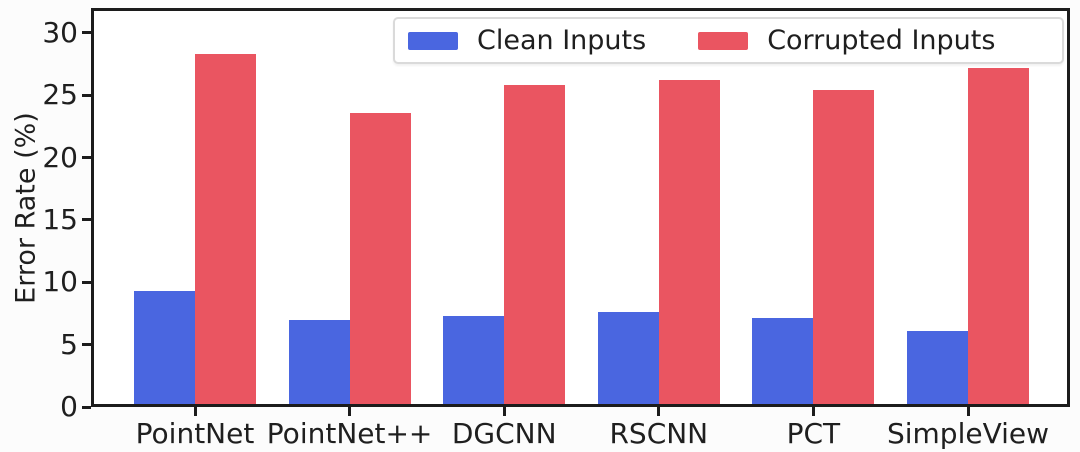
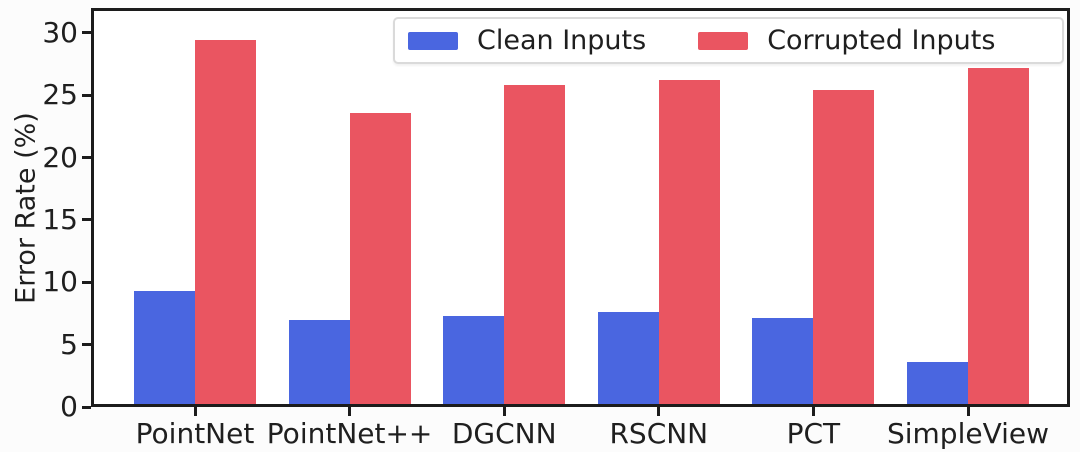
Corrupted Inputs/PointNet: 28.3 -> 29.4
Clean Inputs/SimpleView: 6.1 -> 3.6
